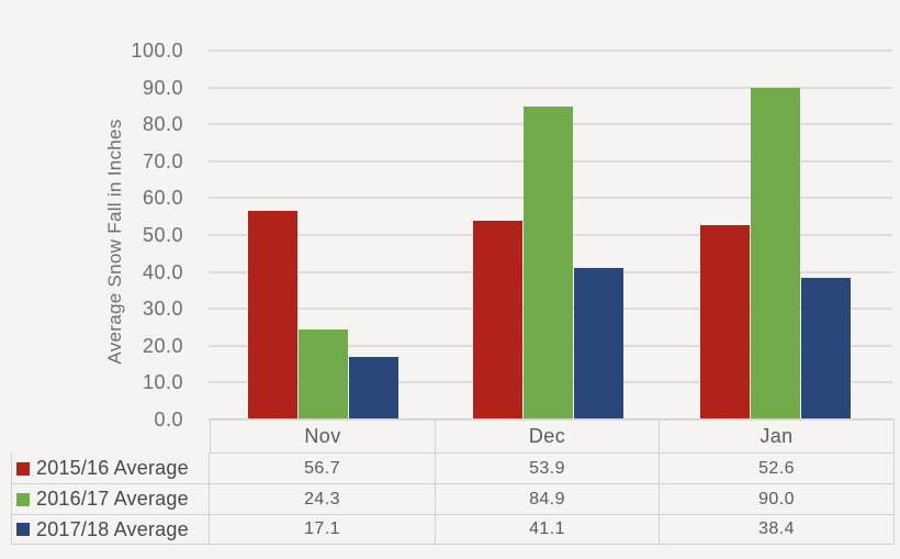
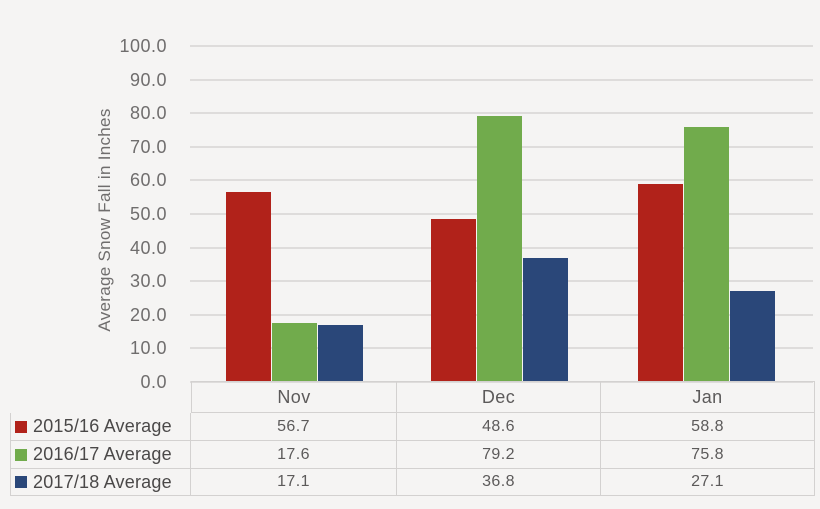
2016/17 Average/Nov: 24.3 -> 17.6
2015/16 Average/Dec: 53.9 -> 48.6
2016/17 Average/Dec: 84.9 -> 79.2
2017/18 Average/Dec: 41.1 -> 36.8
2015/16 Average/Jan: 52.6 -> 58.8
2016/17 Average/Jan: 90.0 -> 75.8
2017/18 Average/Jan: 38.4 -> 27.1
